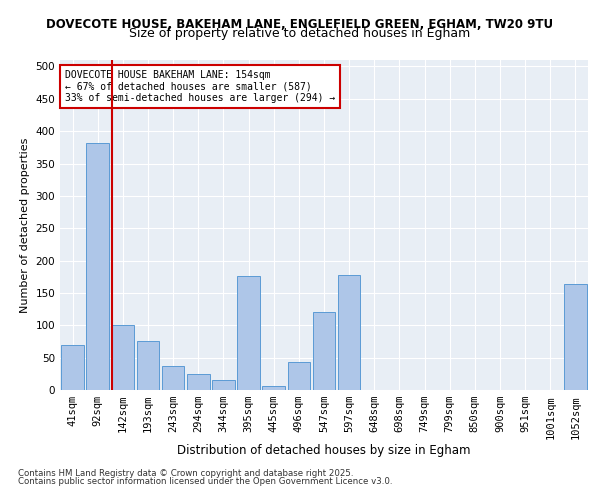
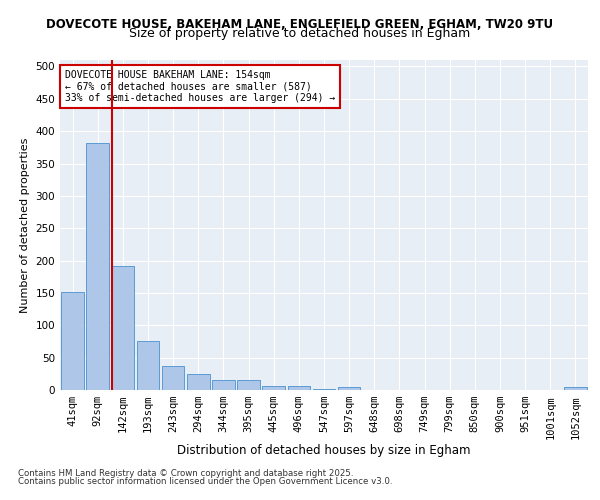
41sqm: 70 -> 151
142sqm: 100 -> 191
395sqm: 176 -> 15
496sqm: 44 -> 6
547sqm: 120 -> 1
597sqm: 178 -> 4
1052sqm: 164 -> 5
